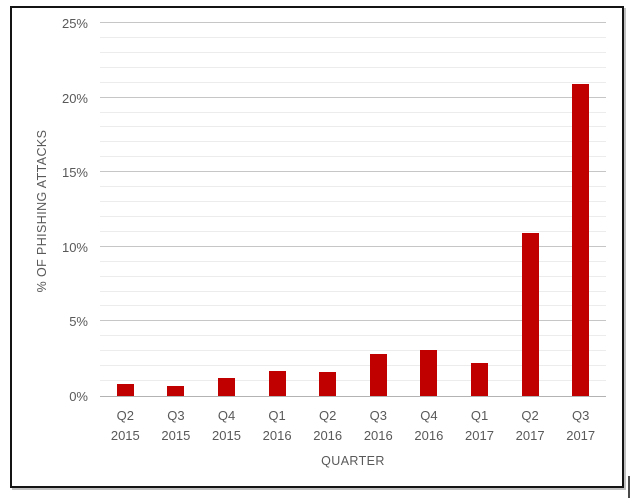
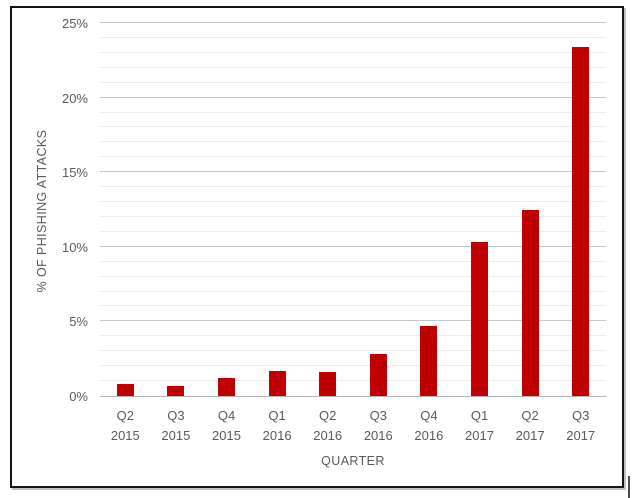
Q4 2016: 3.1% -> 4.7%
Q1 2017: 2.2% -> 10.3%
Q2 2017: 10.9% -> 12.5%
Q3 2017: 20.9% -> 23.4%
